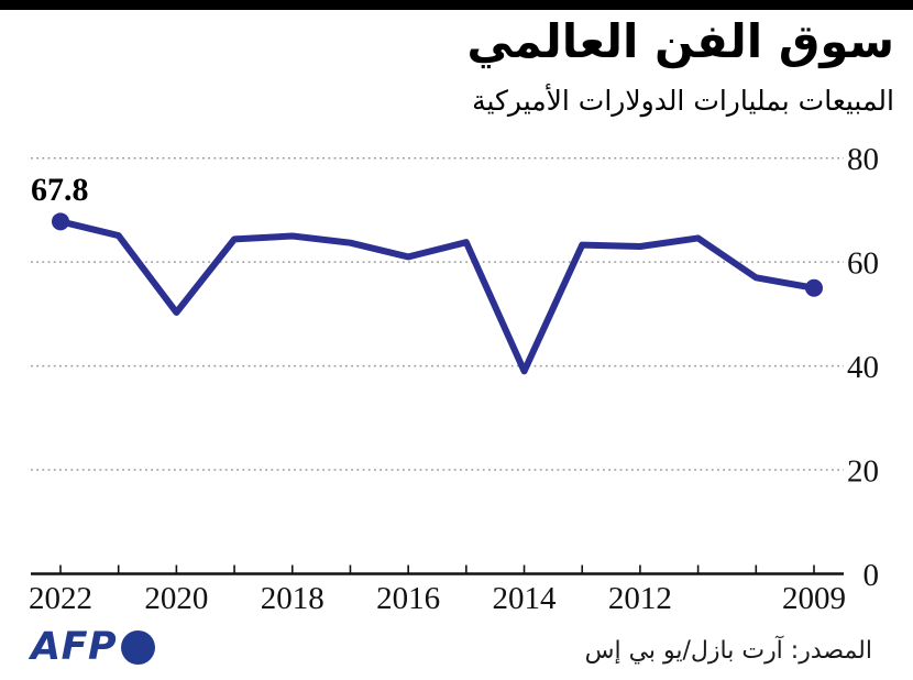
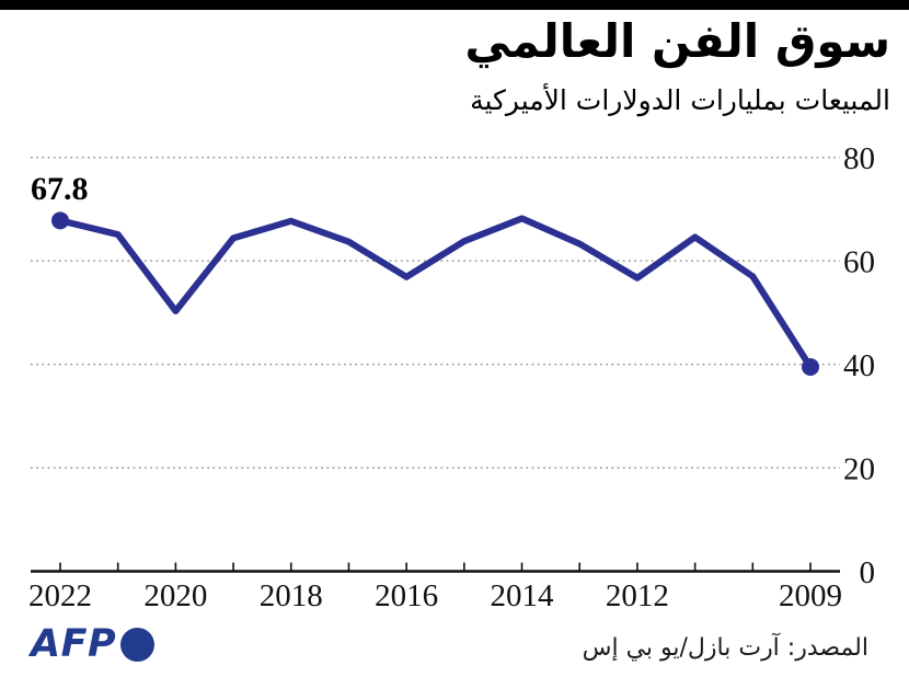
2018: 65 -> 68
2016: 61 -> 57
2014: 39 -> 68
2012: 63 -> 57
2009: 55 -> 40
